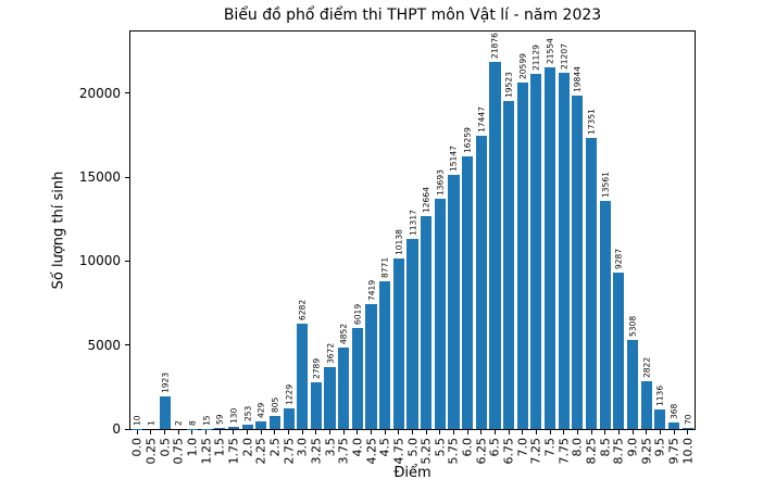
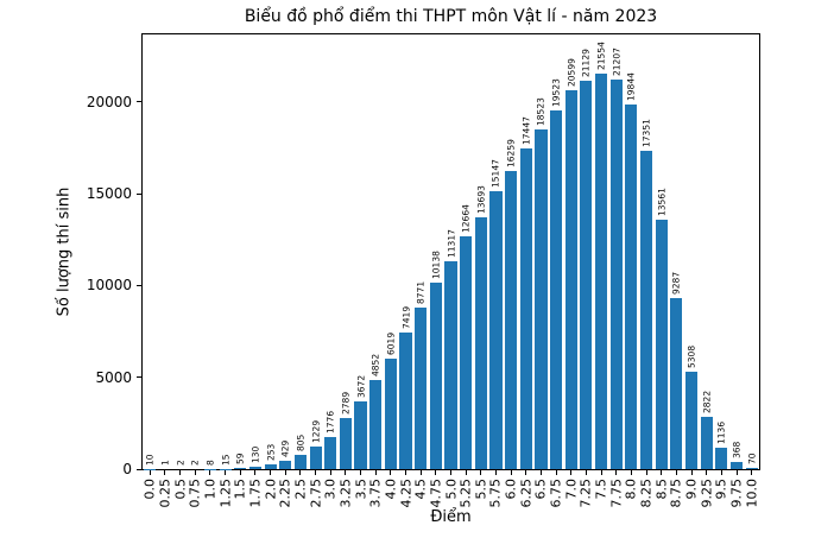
0.5: 1923 -> 2
3.0: 6282 -> 1776
6.5: 21876 -> 18523
